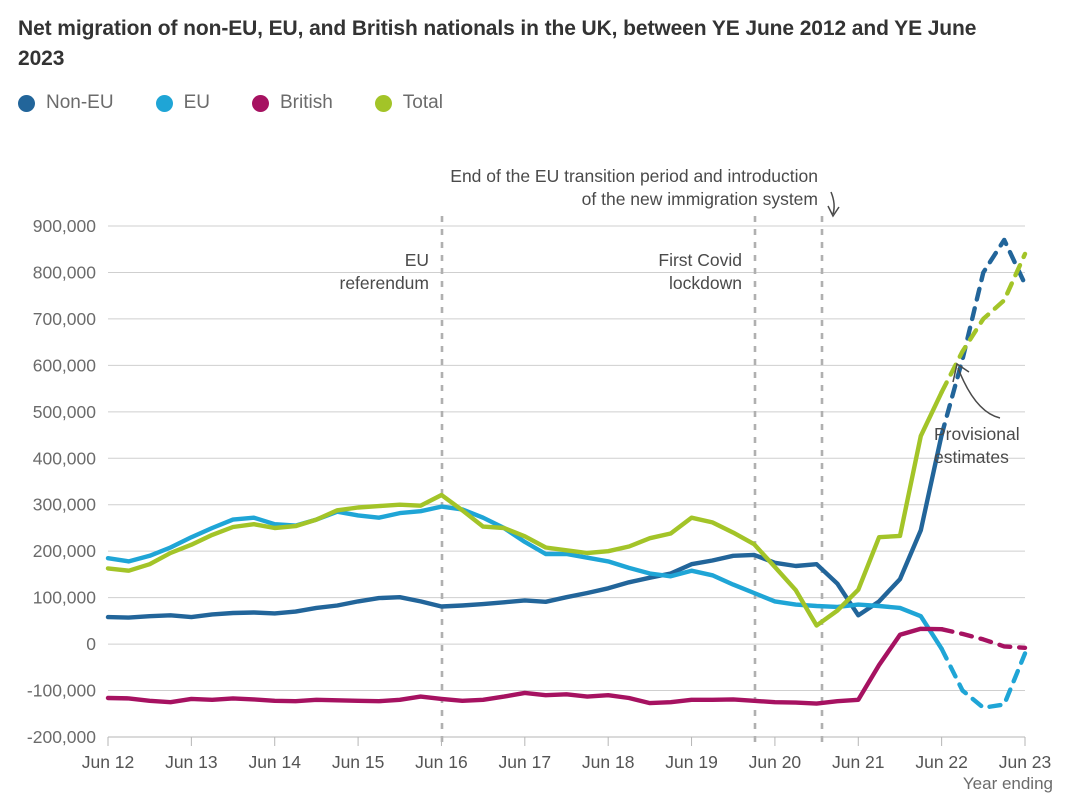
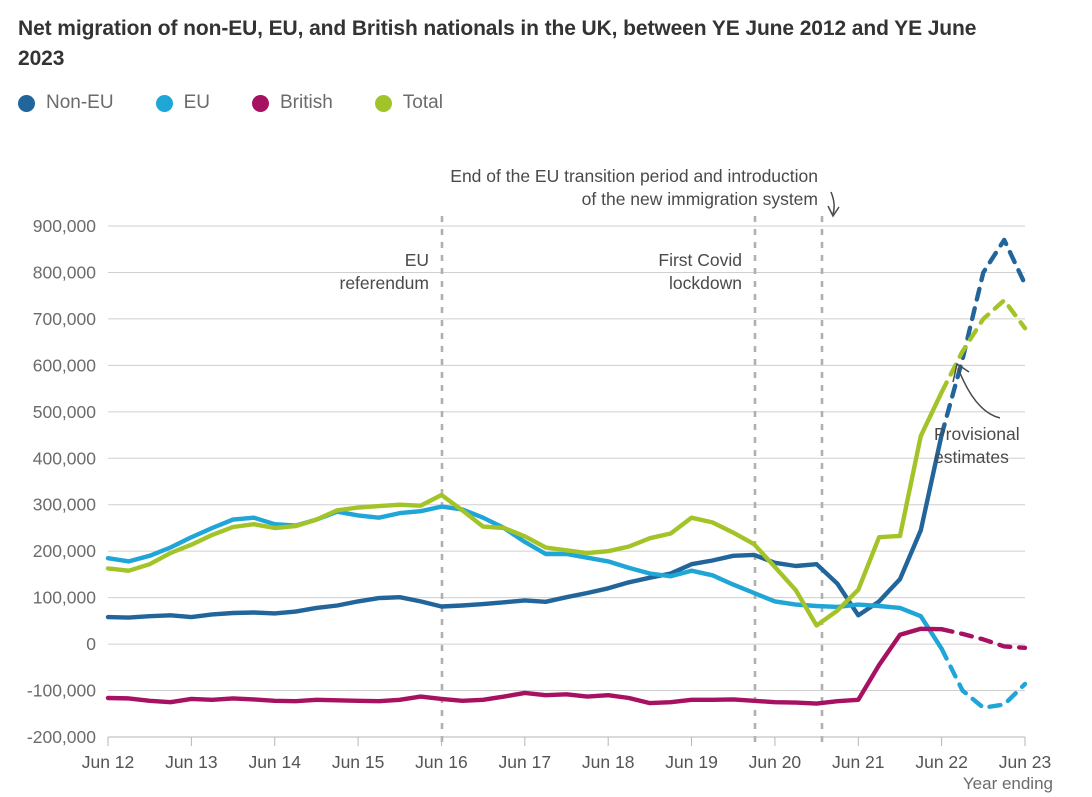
EU/Jun 23: -20000 -> -90000
Total/Jun 23: 840000 -> 680000
